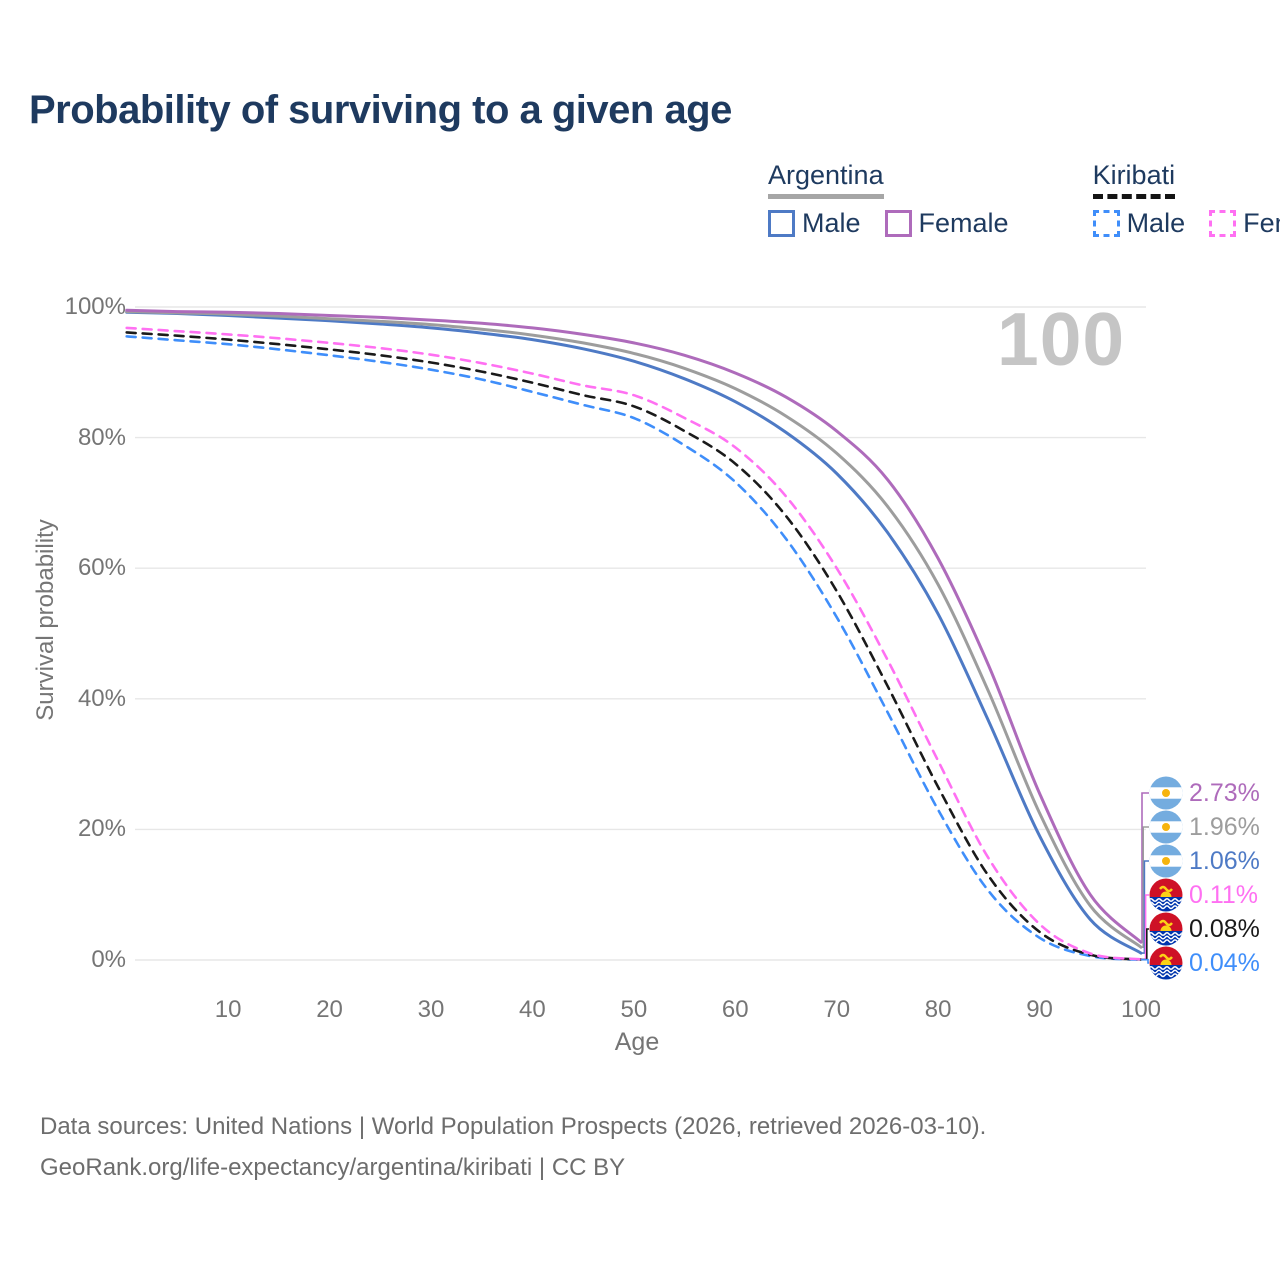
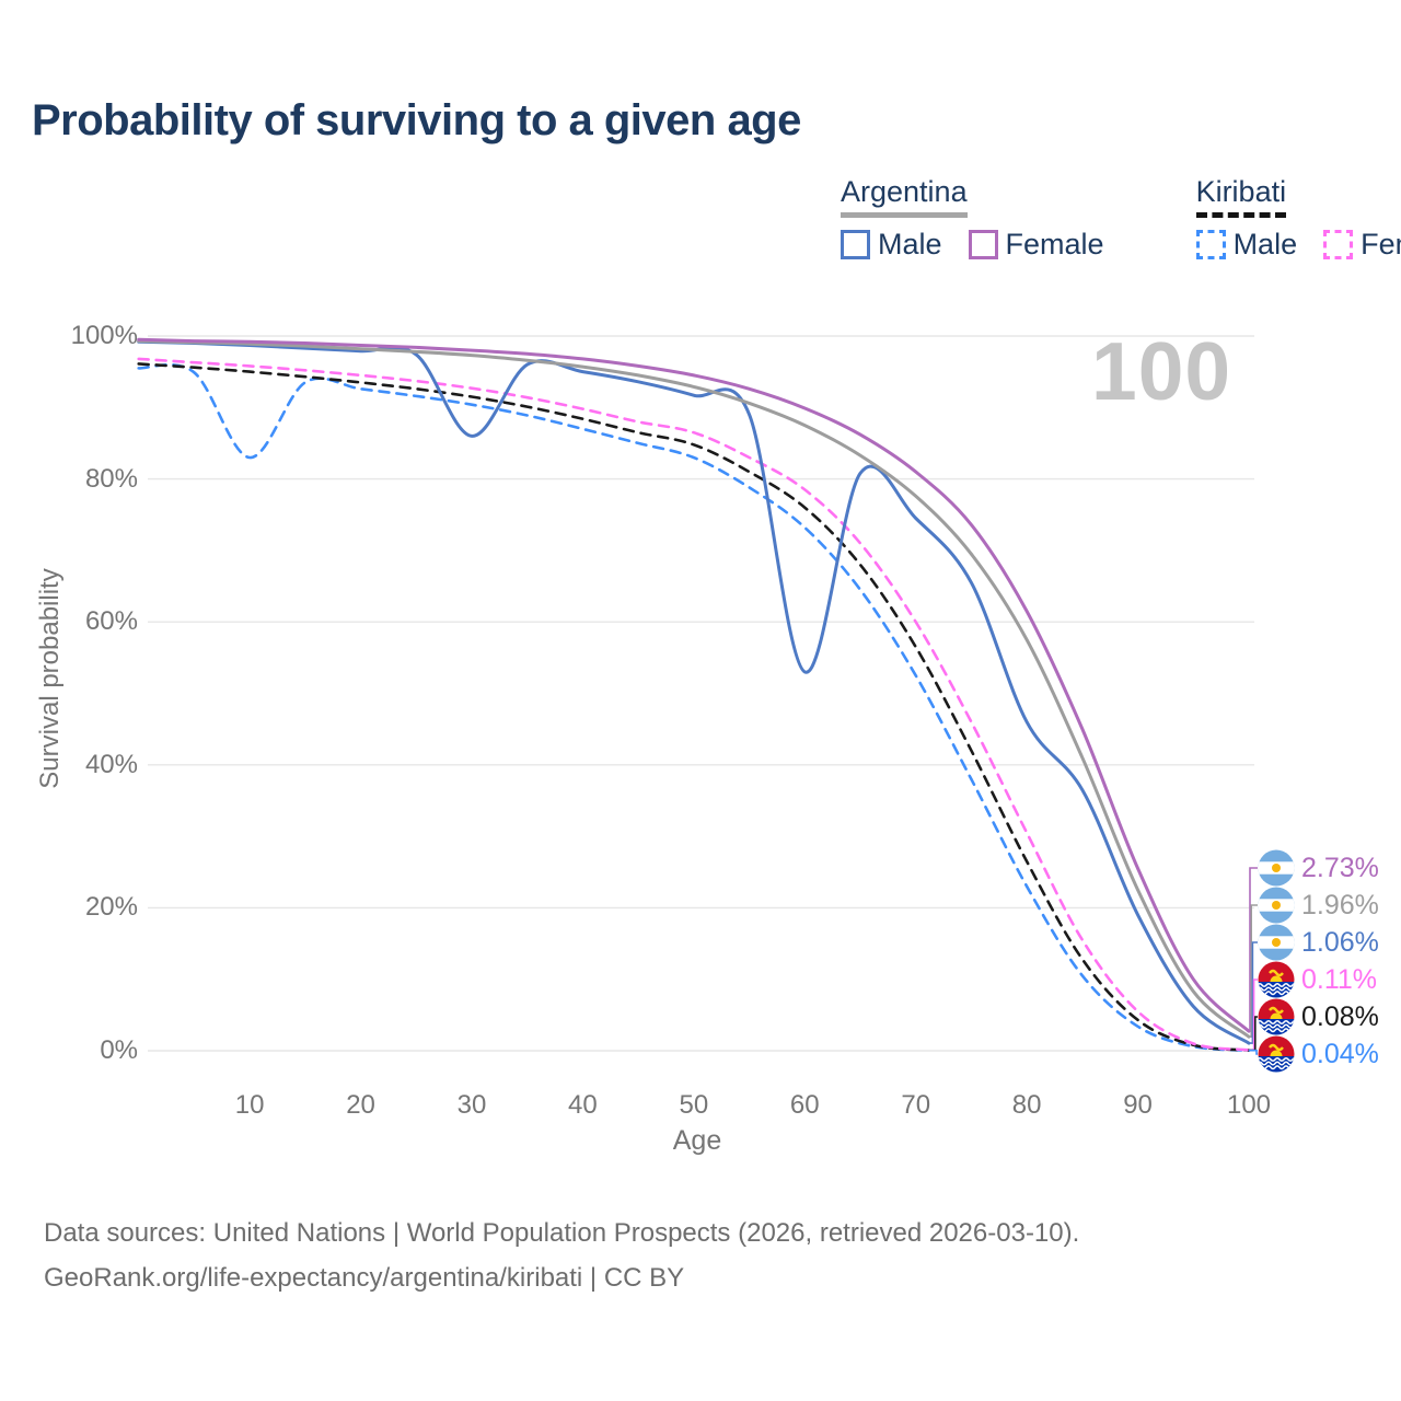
Kiribati Male/10: 94% -> 83%
Argentina Male/30: 97% -> 86%
Argentina Male/60: 86% -> 53%
Argentina Male/80: 53% -> 46%
